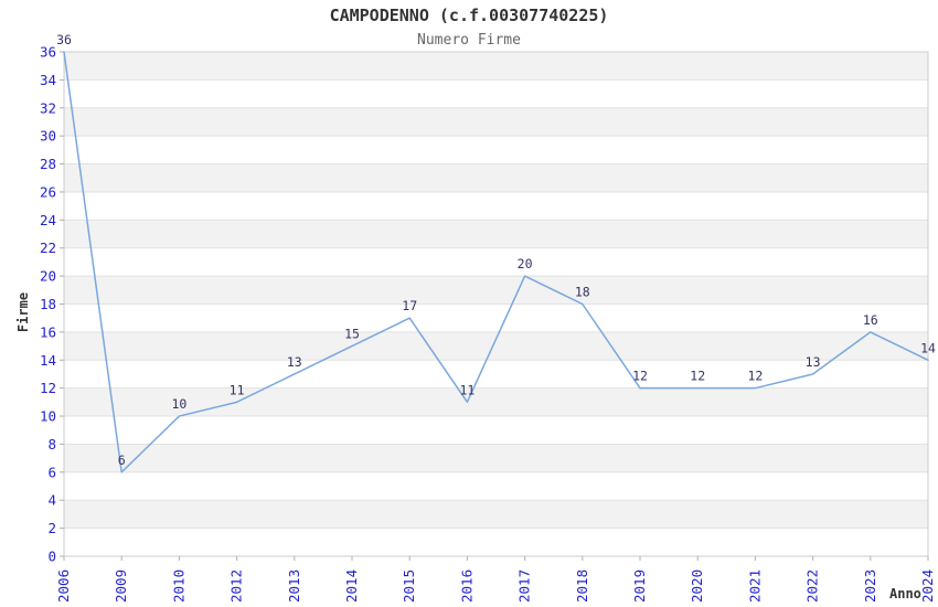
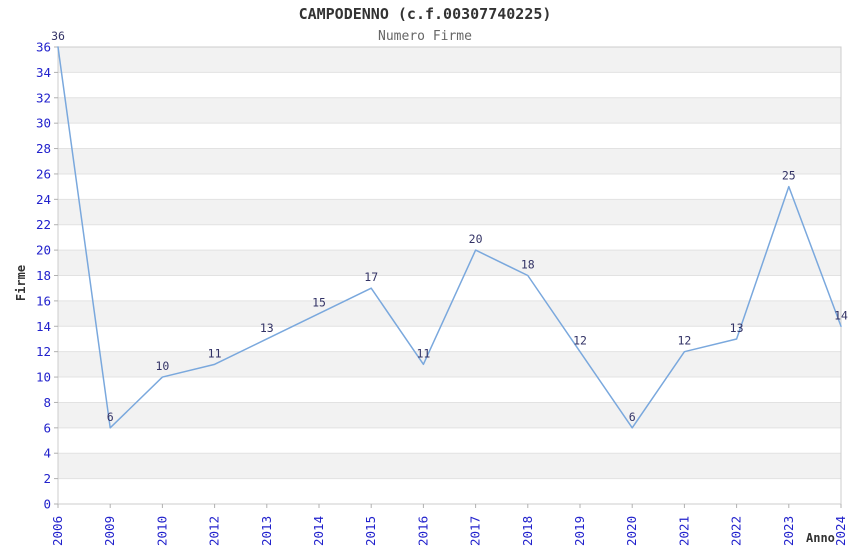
2020: 12 -> 6
2023: 16 -> 25
